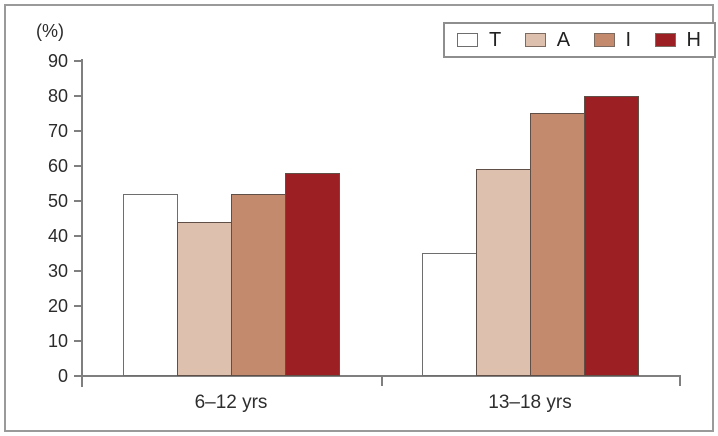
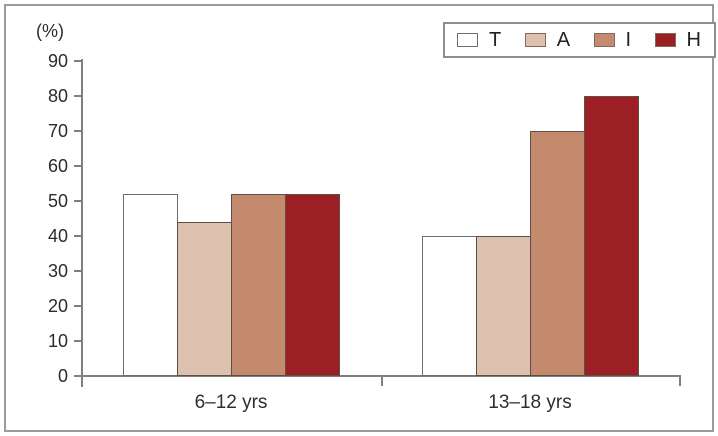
H/6–12 yrs: 58 -> 52
T/13–18 yrs: 35 -> 40
A/13–18 yrs: 59 -> 40
I/13–18 yrs: 75 -> 70
